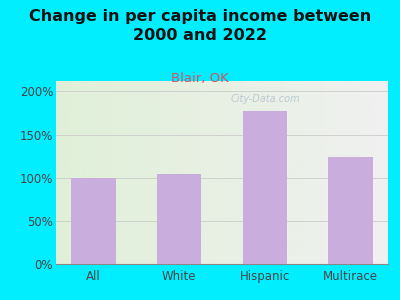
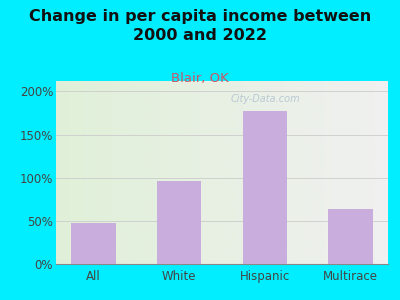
All: 100% -> 48%
White: 104% -> 96%
Multirace: 124% -> 64%
